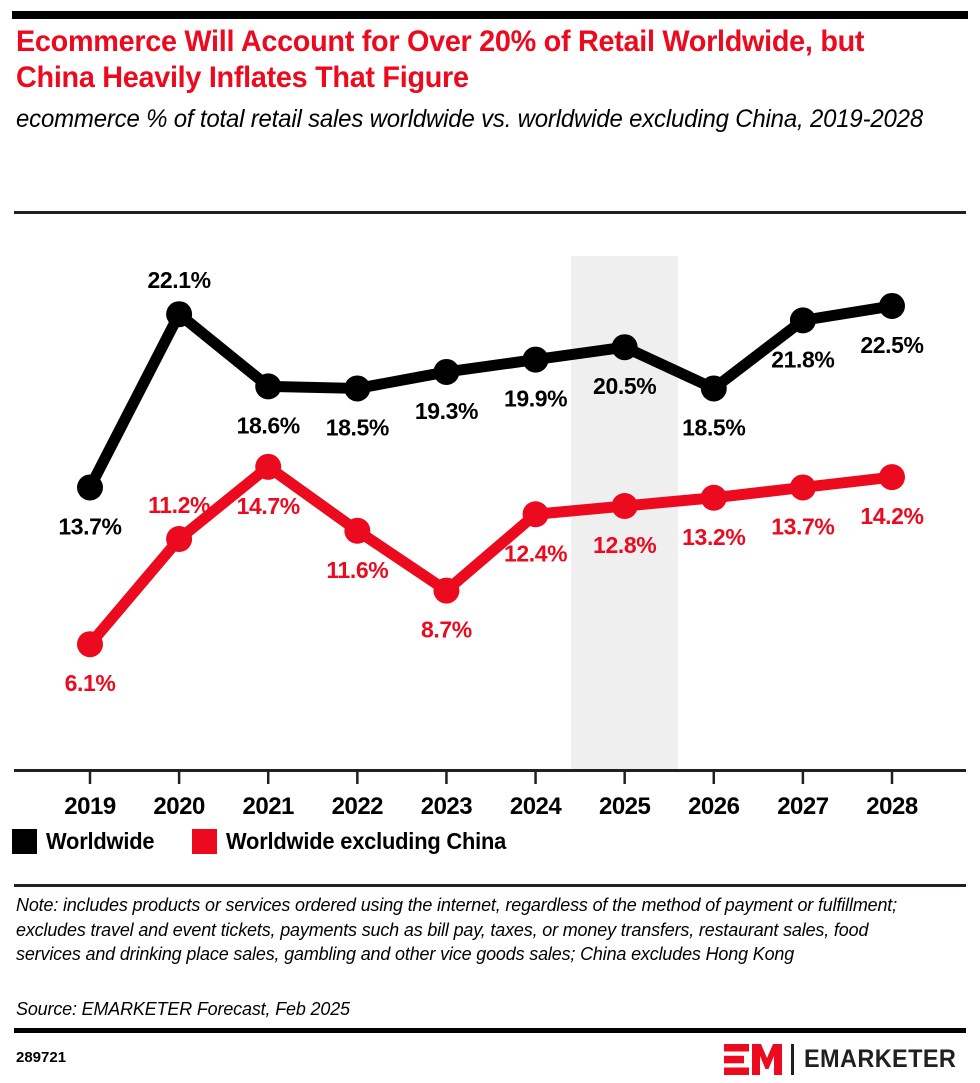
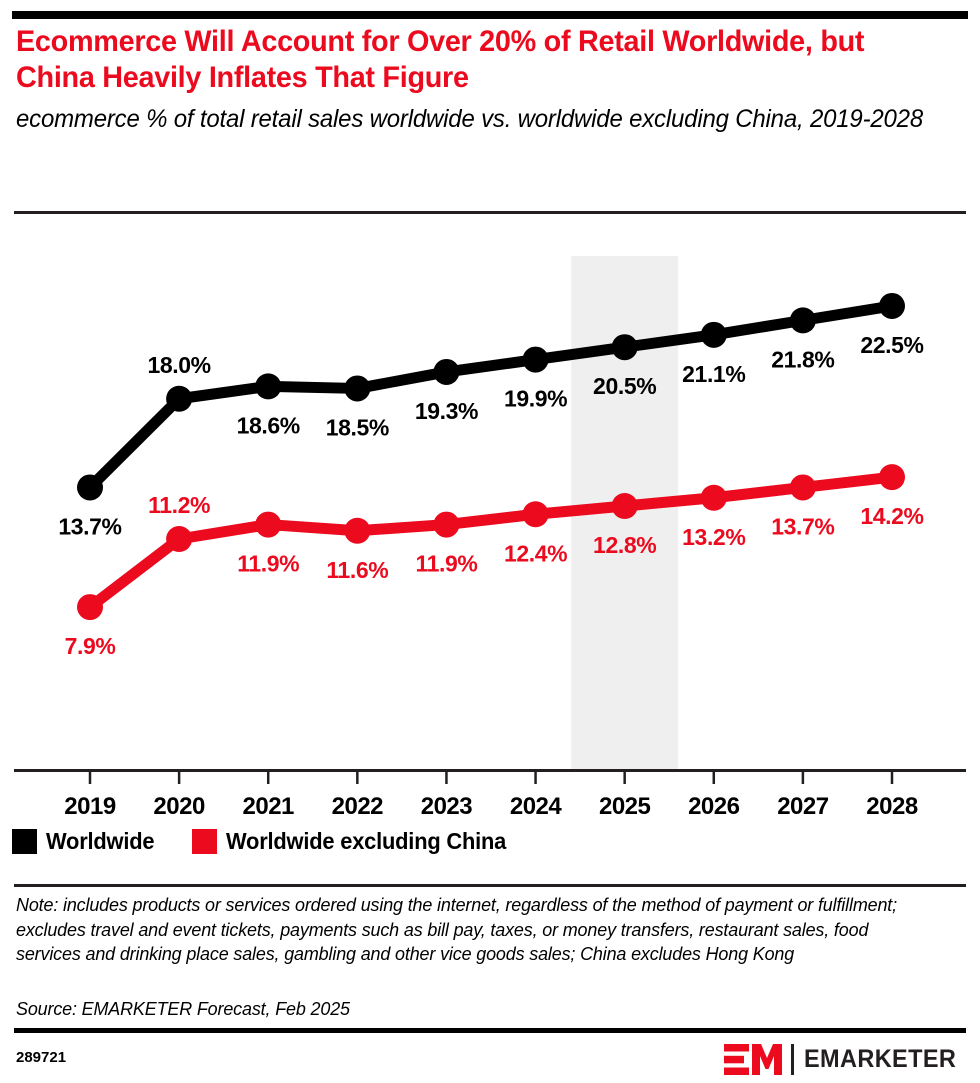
Worldwide excluding China/2019: 6.1% -> 7.9%
Worldwide/2020: 22.1% -> 18.0%
Worldwide excluding China/2021: 14.7% -> 11.9%
Worldwide excluding China/2023: 8.7% -> 11.9%
Worldwide/2026: 18.5% -> 21.1%
